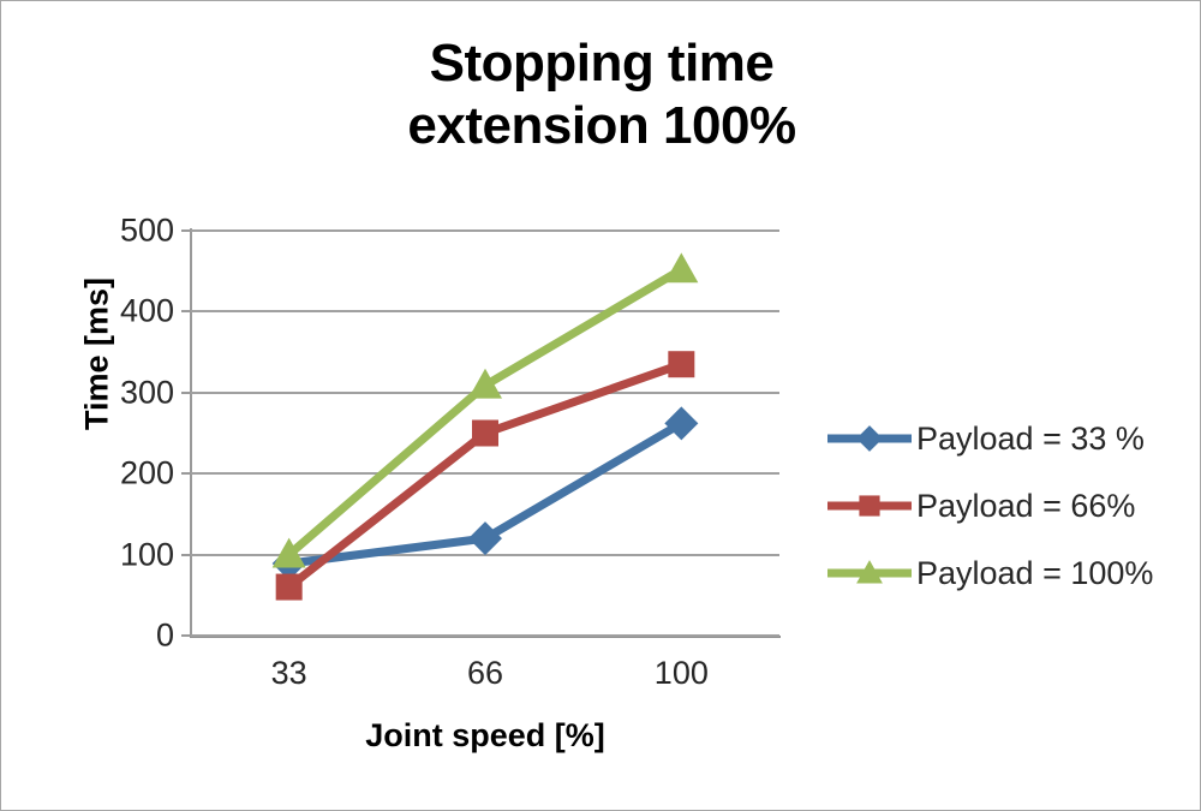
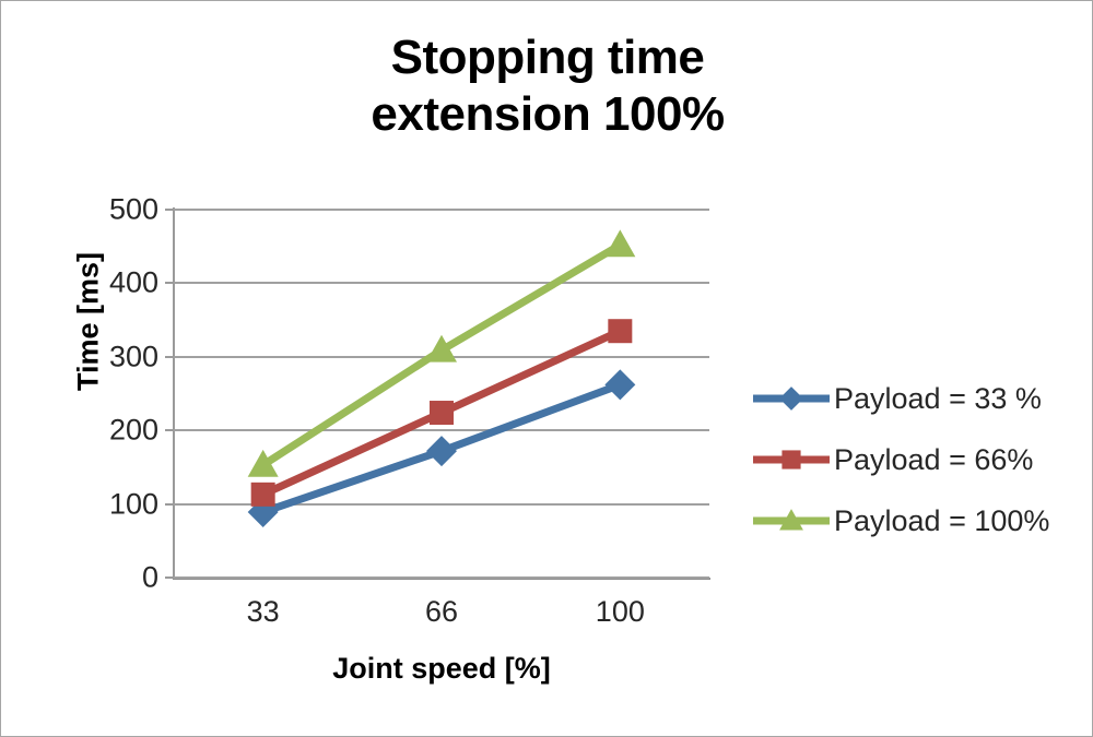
Payload = 66%/33: 60 -> 110
Payload = 100%/33: 100 -> 150
Payload = 33 %/66: 120 -> 170
Payload = 66%/66: 250 -> 220
